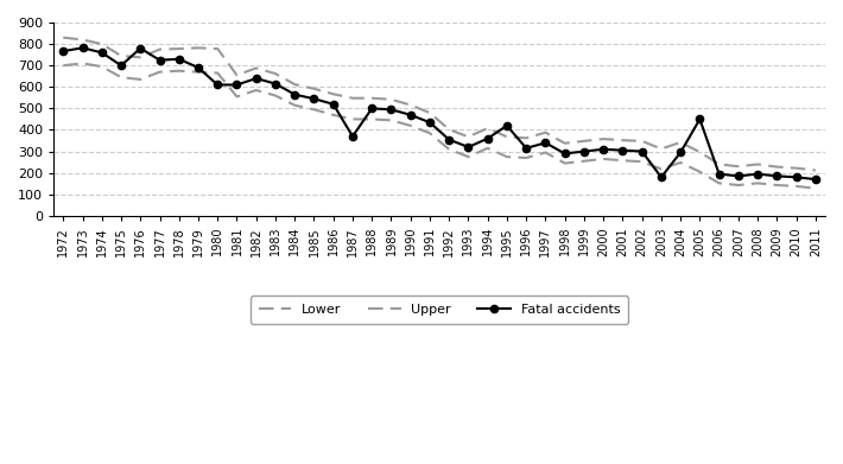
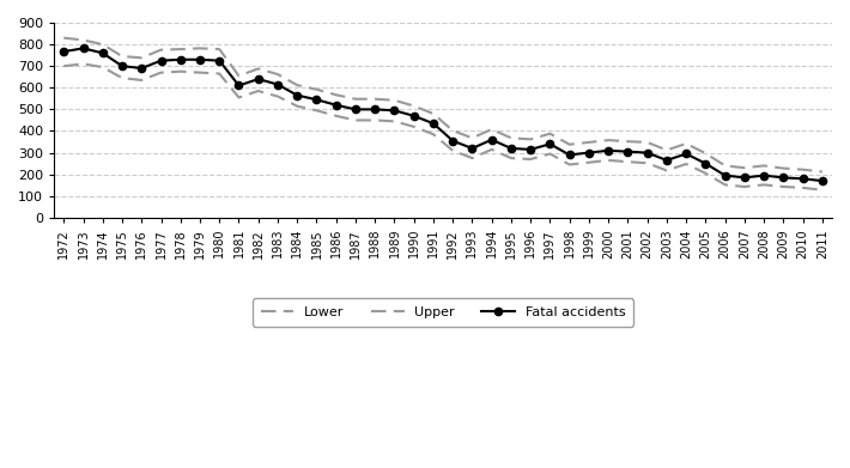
Fatal accidents/1976: 780 -> 690
Fatal accidents/1979: 690 -> 730
Fatal accidents/1980: 610 -> 720
Fatal accidents/1987: 370 -> 500
Fatal accidents/1995: 420 -> 320
Fatal accidents/2003: 180 -> 260
Fatal accidents/2005: 450 -> 250
